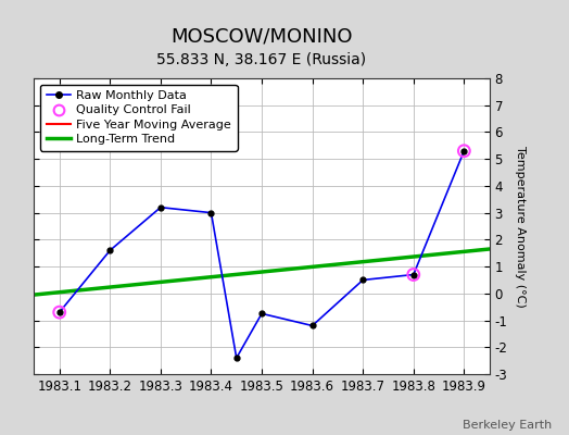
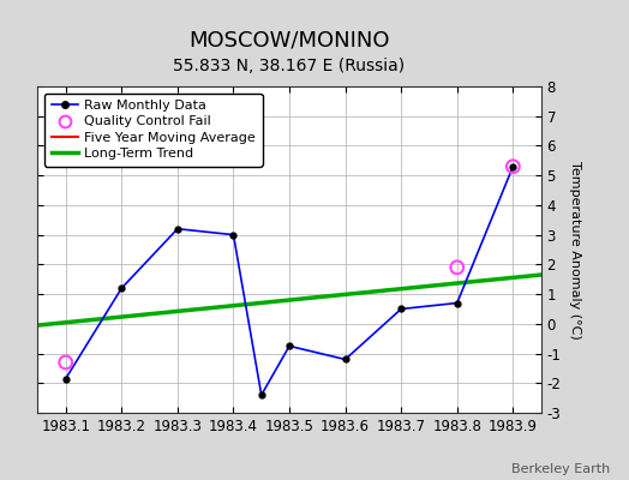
Raw Monthly Data/1983.1: -0.70 -> -1.85
Quality Control Fail/1983.1: -0.7 -> -1.3
Raw Monthly Data/1983.2: 1.60 -> 1.20
Quality Control Fail/1983.8: 0.7 -> 1.9
